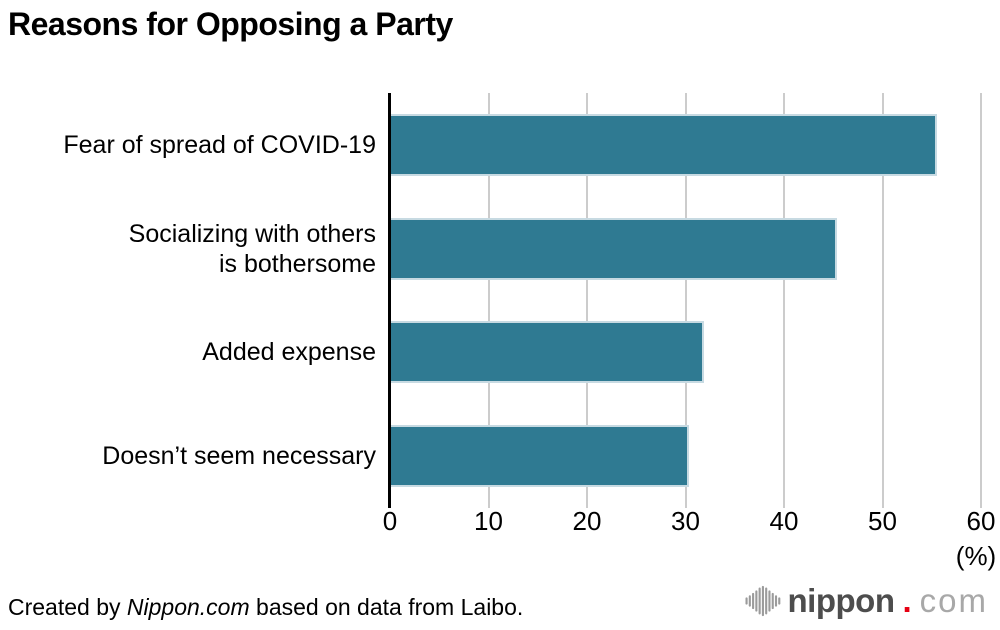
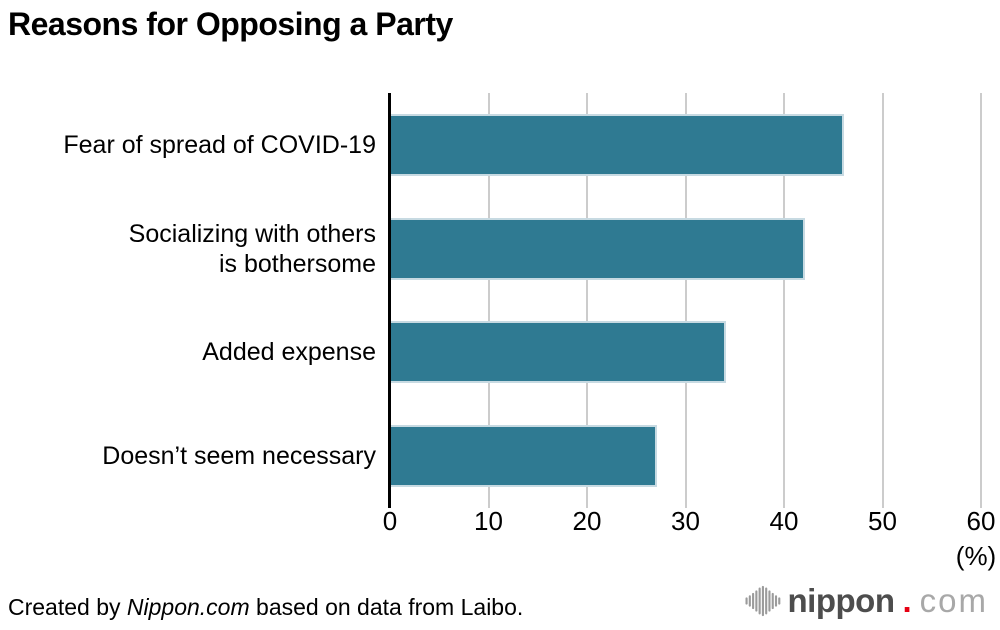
Fear of spread of COVID-19: 55 -> 46
Socializing with others is bothersome: 45 -> 42
Added expense: 32 -> 34
Doesn’t seem necessary: 30 -> 27
